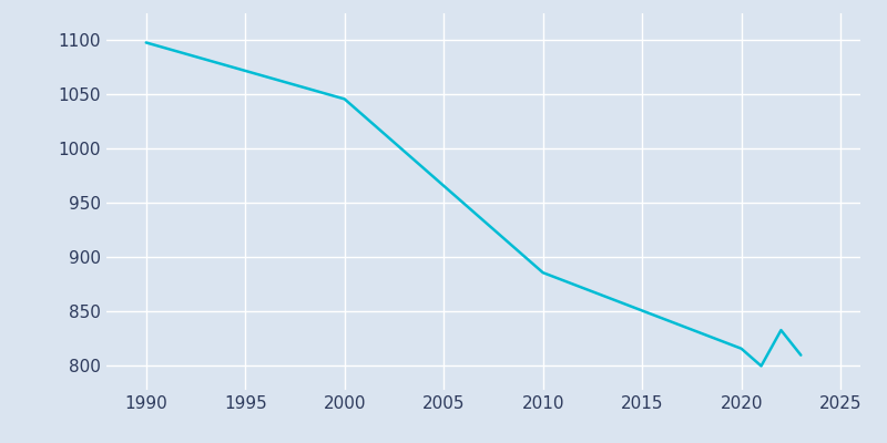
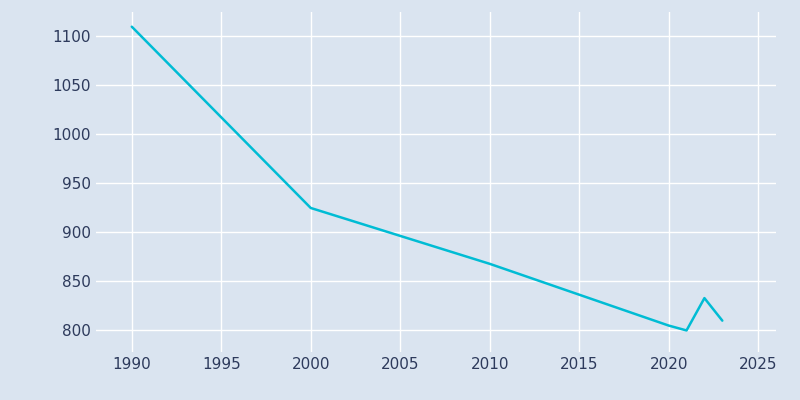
1990: 1098 -> 1110
2000: 1046 -> 925
2010: 886 -> 868
2020: 816 -> 805
